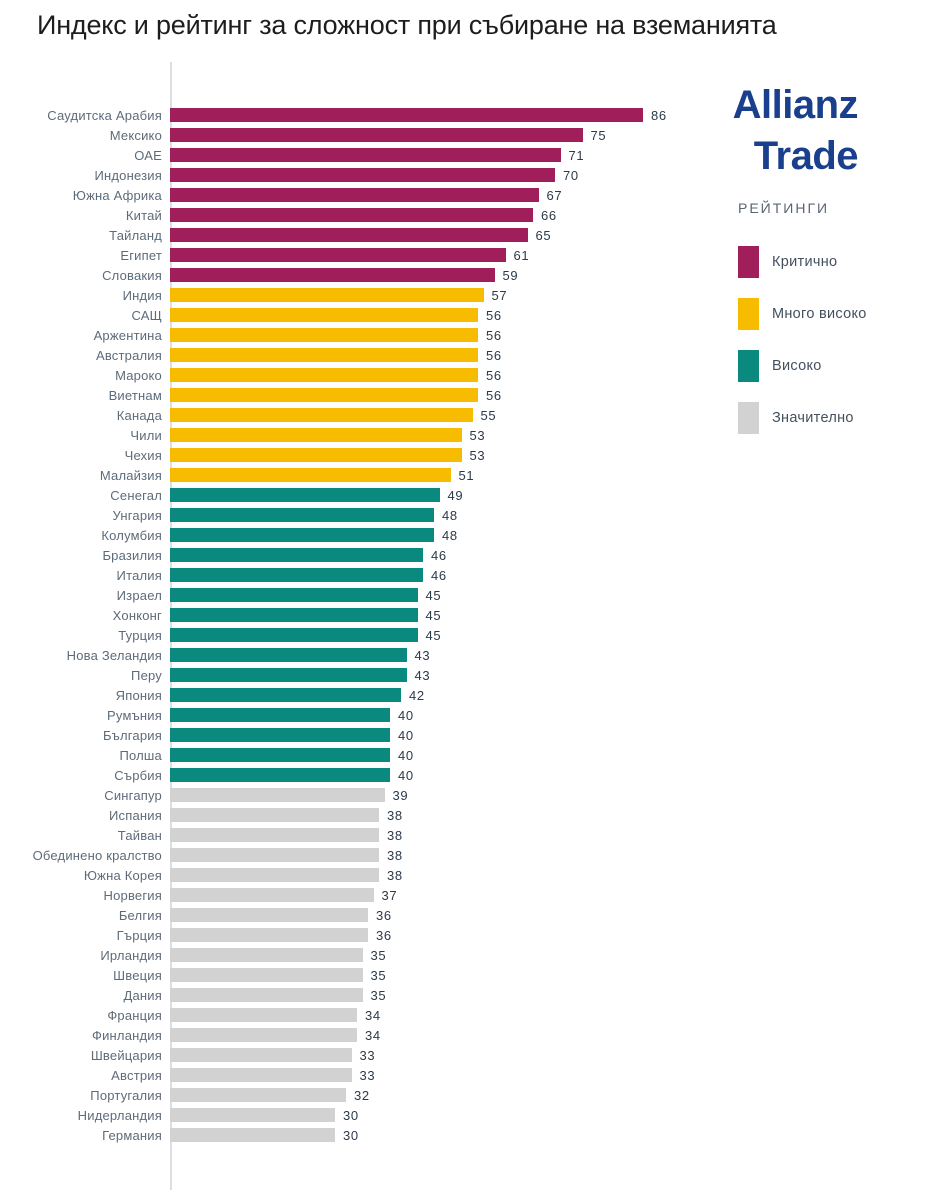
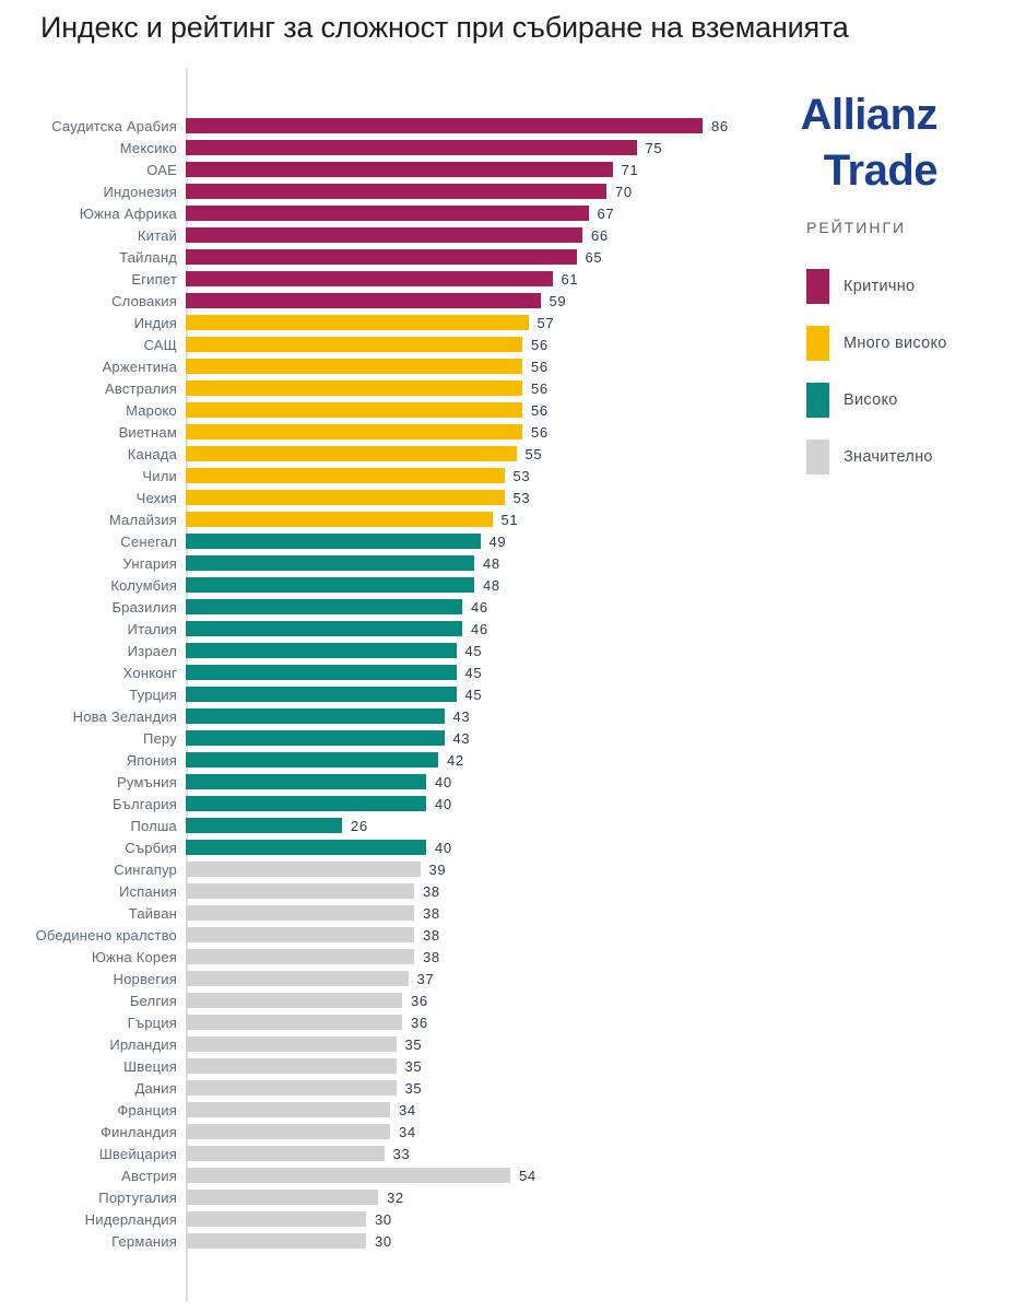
Полша: 40 -> 26
Австрия: 33 -> 54
